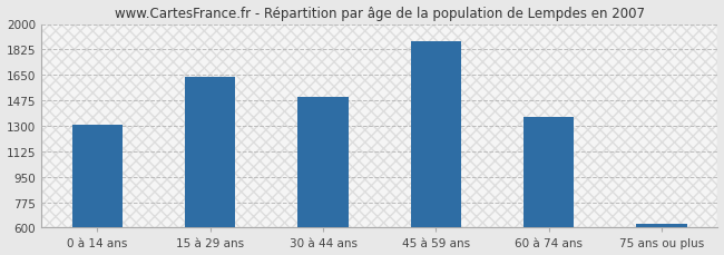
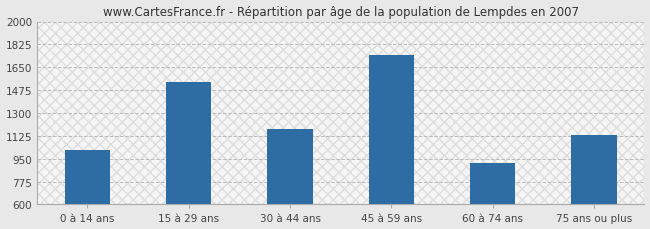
0 à 14 ans: 1300 -> 1020
15 à 29 ans: 1640 -> 1540
30 à 44 ans: 1500 -> 1180
45 à 59 ans: 1880 -> 1740
60 à 74 ans: 1360 -> 920
75 ans ou plus: 620 -> 1130
